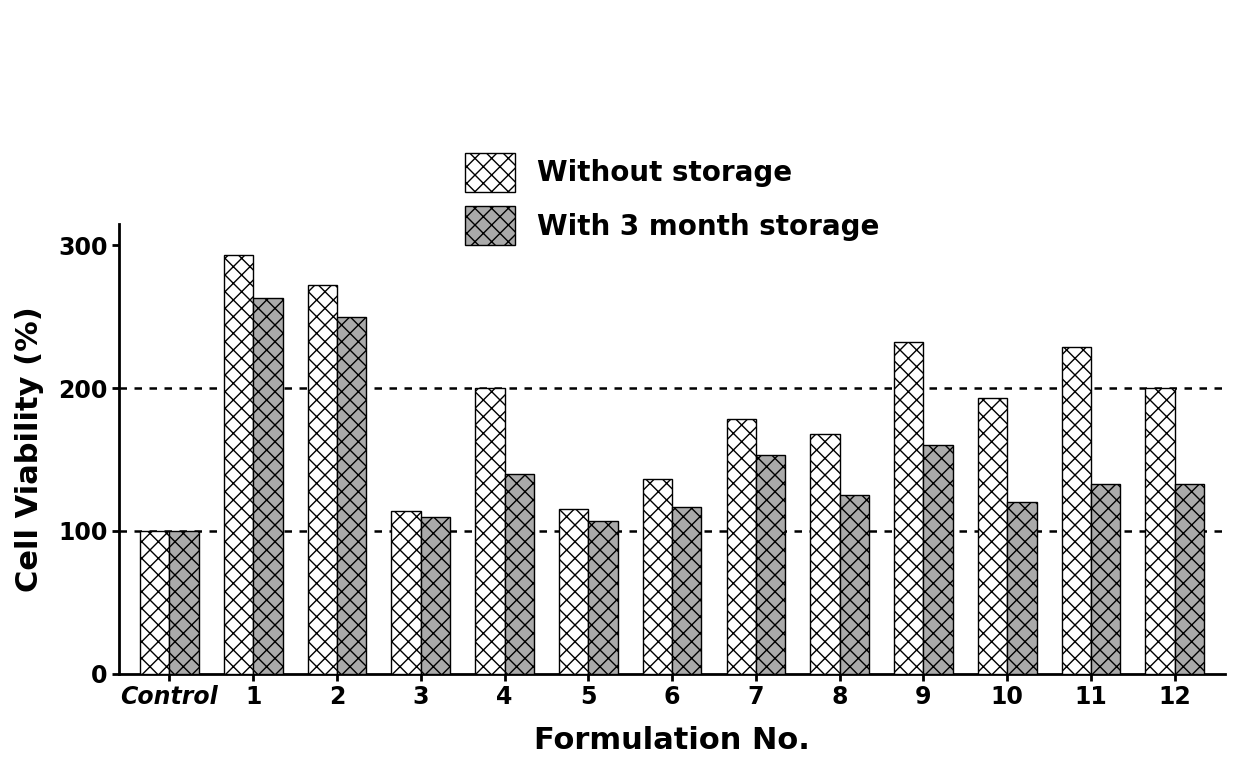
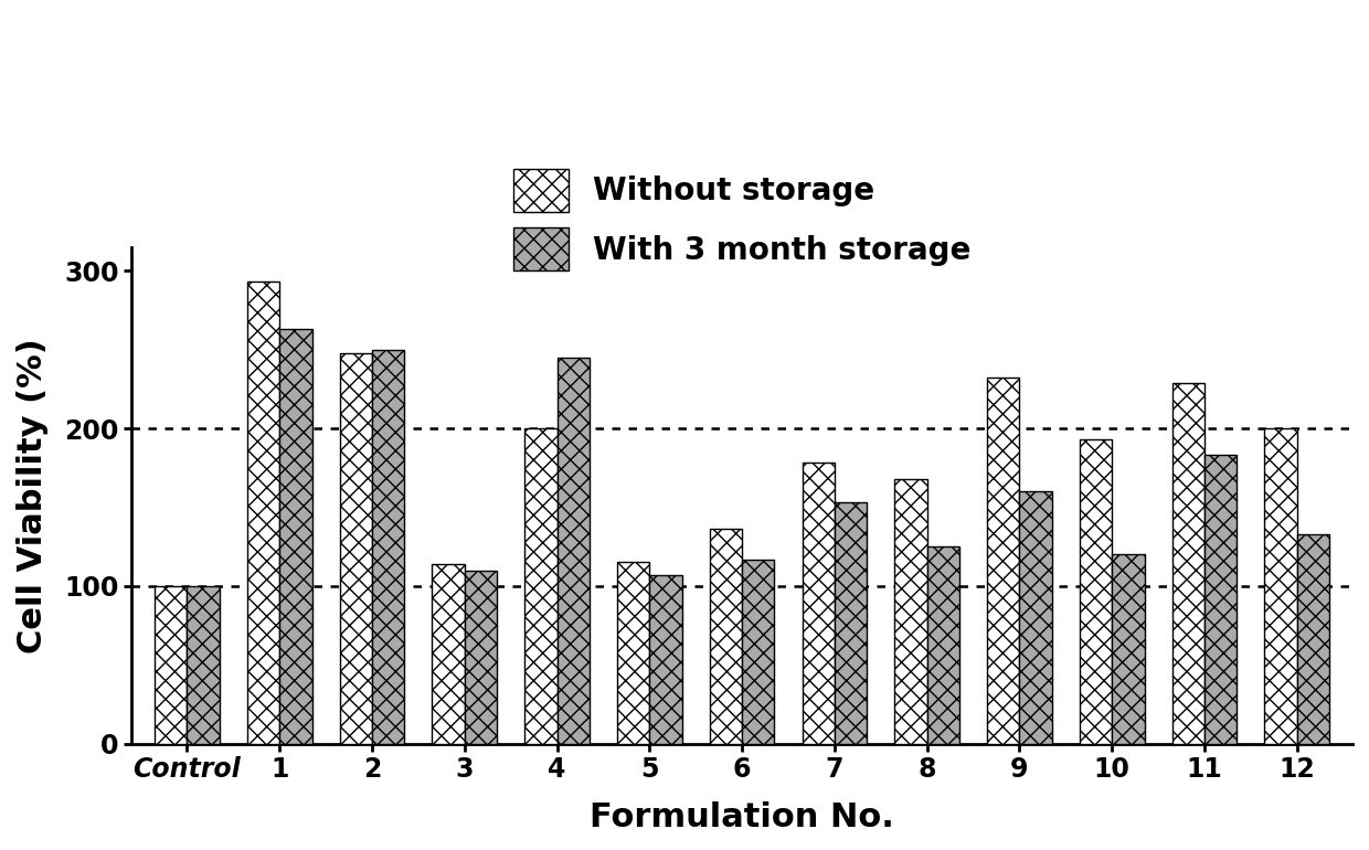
Without storage/2: 272 -> 248
With 3 month storage/4: 140 -> 245
With 3 month storage/11: 133 -> 183
